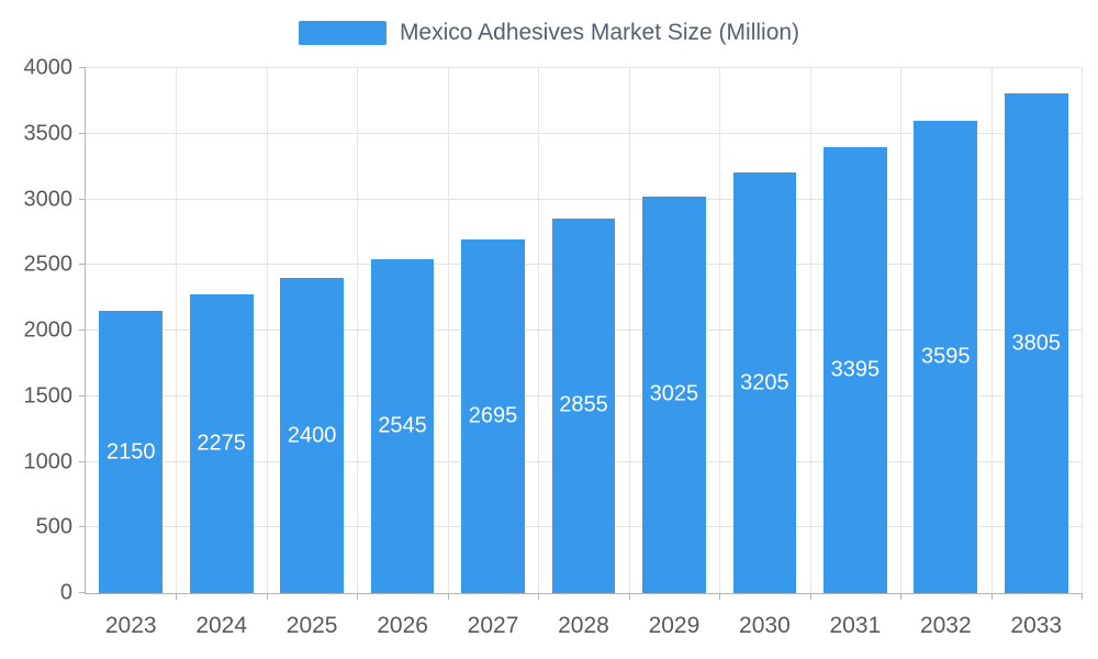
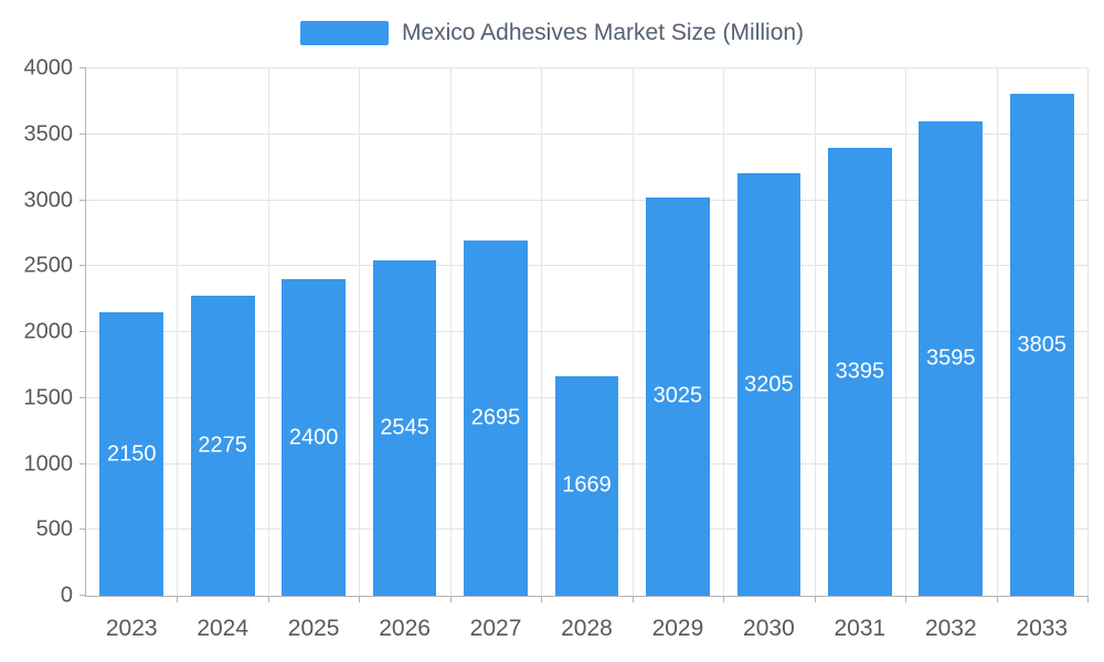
2028: 2855 -> 1669
